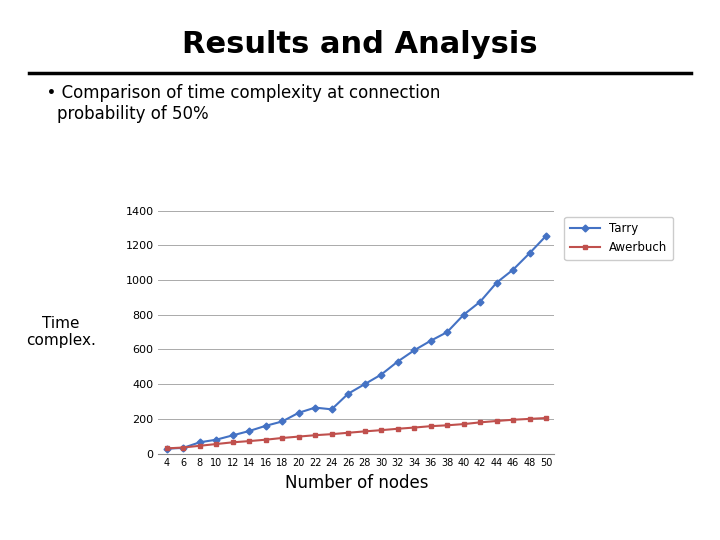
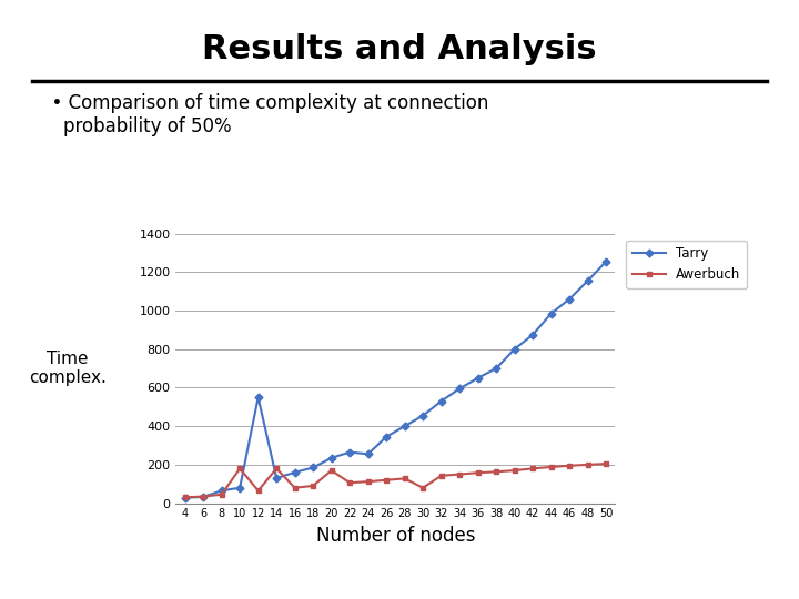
Awerbuch/10: 60 -> 180
Tarry/12: 100 -> 550
Awerbuch/14: 70 -> 180
Awerbuch/20: 100 -> 170
Awerbuch/30: 140 -> 80
